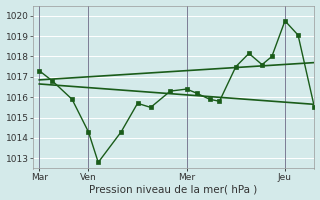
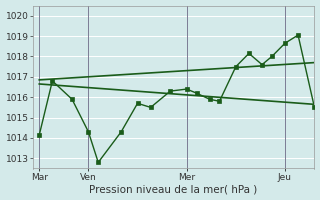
Mar: 1017.30 -> 1014.15
Jeu: 1019.75 -> 1018.65
